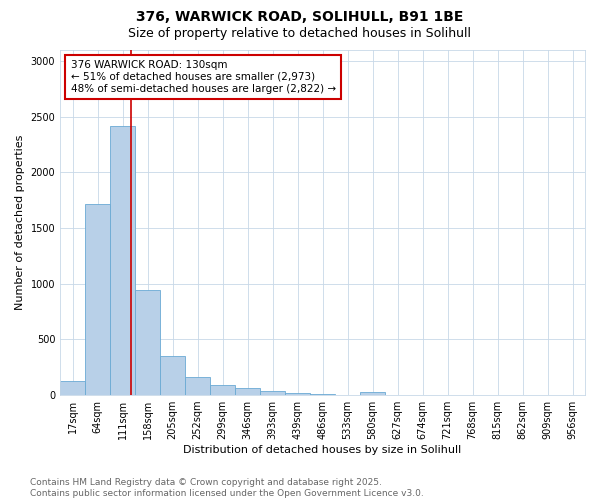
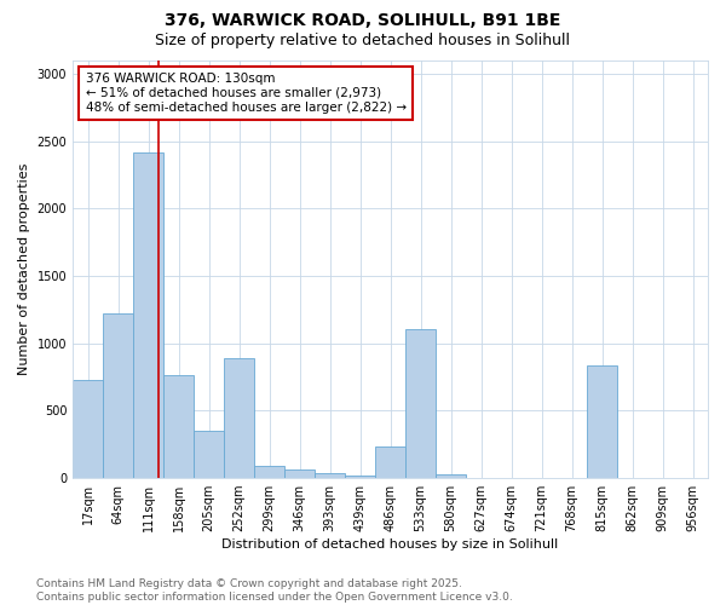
17sqm: 130 -> 730
64sqm: 1720 -> 1220
158sqm: 940 -> 760
252sqm: 160 -> 890
486sqm: 10 -> 230
533sqm: 0 -> 1110
815sqm: 0 -> 840
